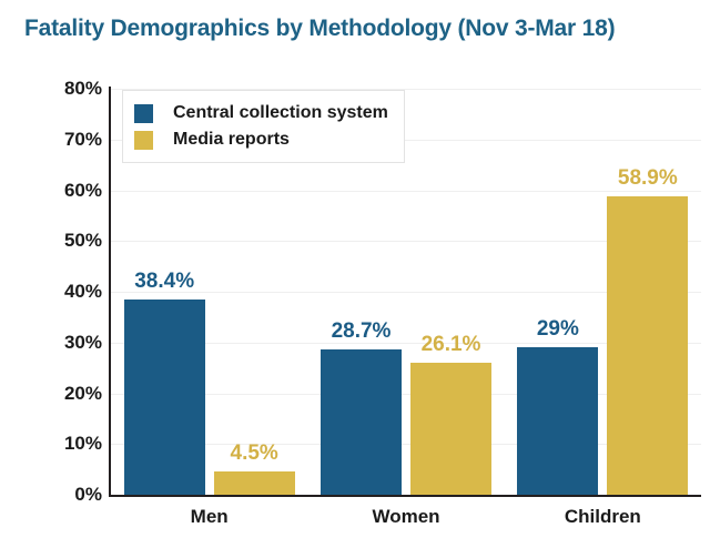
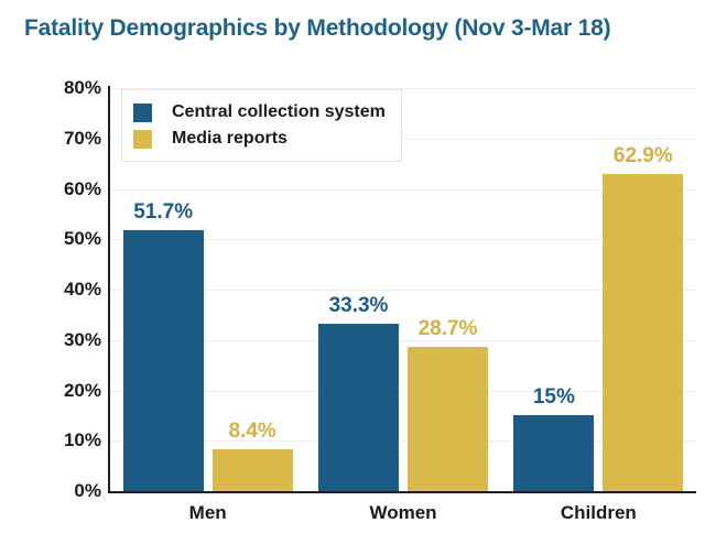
Central collection system/Men: 38.4% -> 51.7%
Media reports/Men: 4.5% -> 8.4%
Central collection system/Women: 28.7% -> 33.3%
Media reports/Women: 26.1% -> 28.7%
Central collection system/Children: 29% -> 15%
Media reports/Children: 58.9% -> 62.9%
